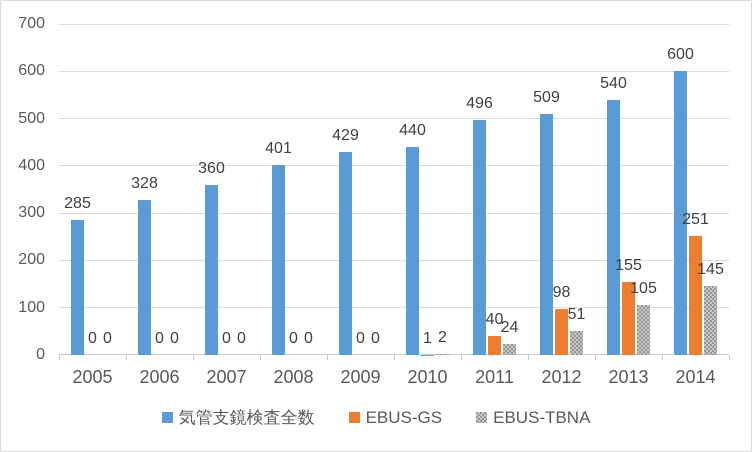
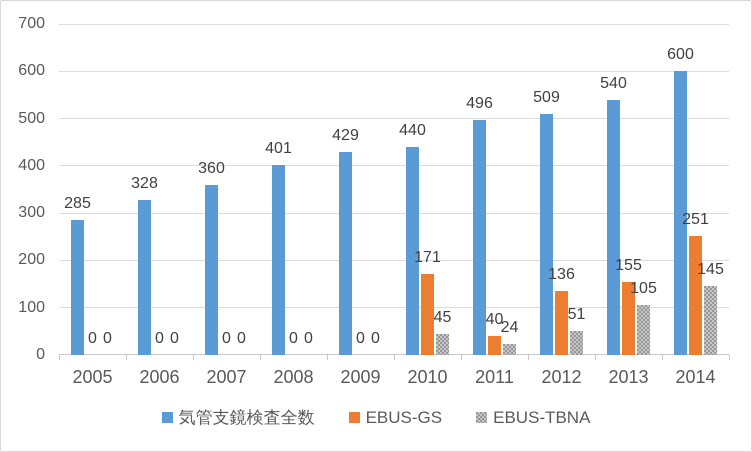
EBUS-GS/2010: 1 -> 171
EBUS-TBNA/2010: 2 -> 45
EBUS-GS/2012: 98 -> 136
